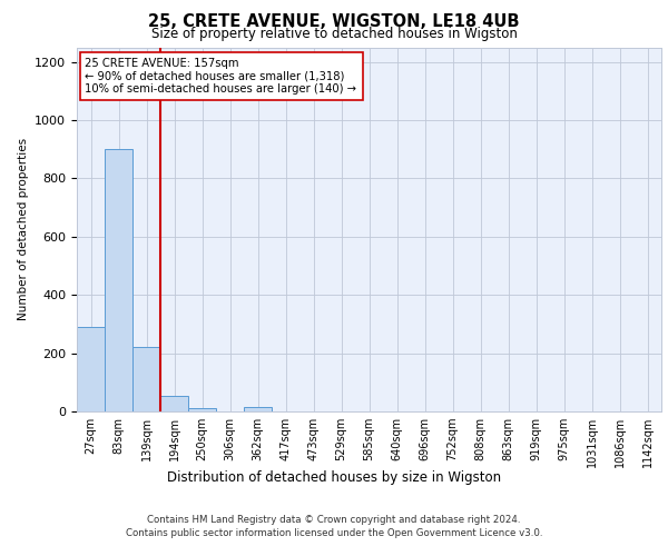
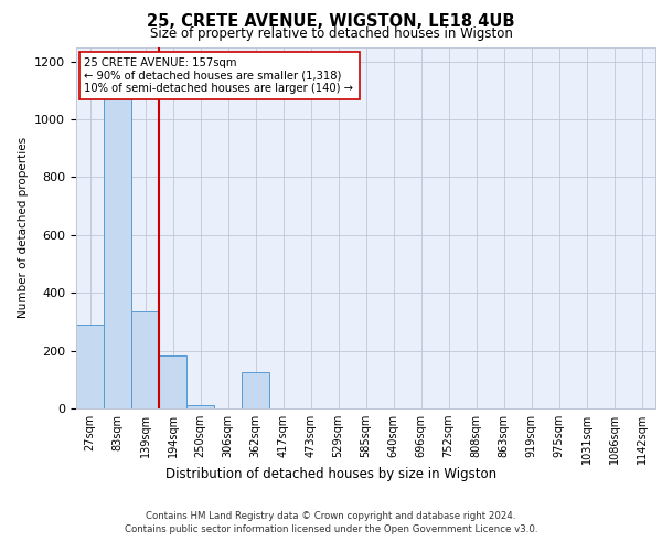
83sqm: 900 -> 1080
139sqm: 220 -> 335
194sqm: 55 -> 185
362sqm: 15 -> 125
